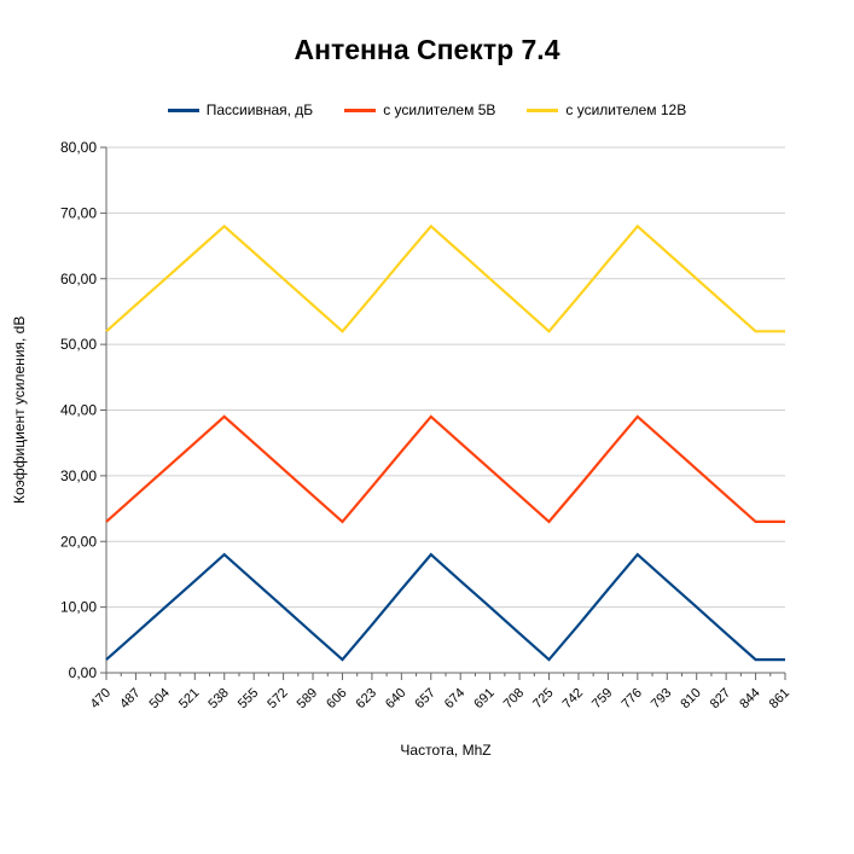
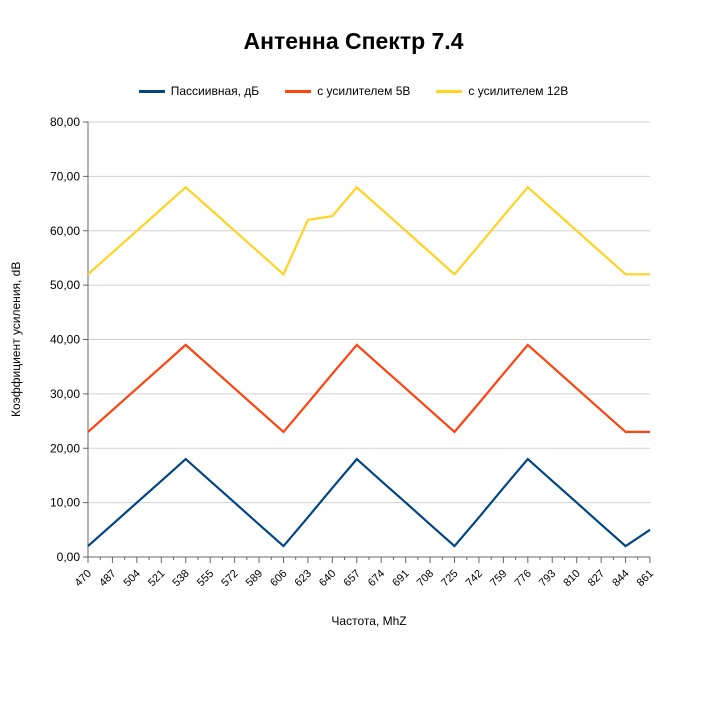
с усилителем 12В/623: 57 -> 62
Пассиивная, дБ/861: 2 -> 5
